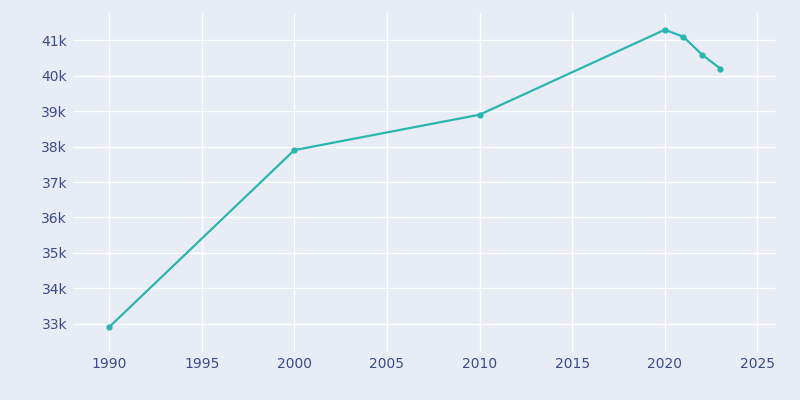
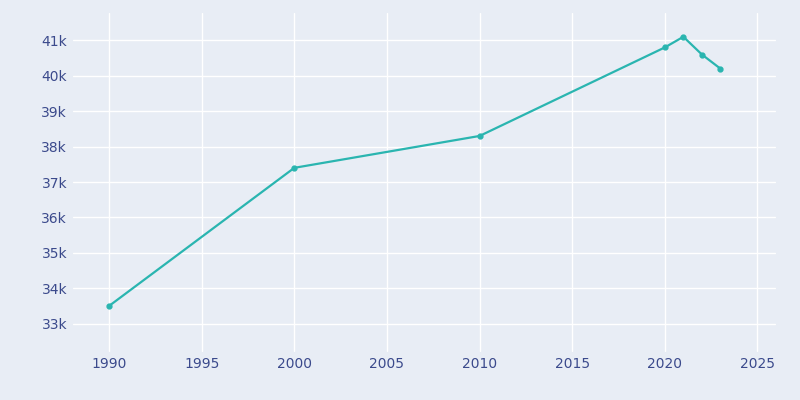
1990: 32.9k -> 33.5k
2000: 37.9k -> 37.4k
2010: 38.9k -> 38.3k
2020: 41.3k -> 40.8k
